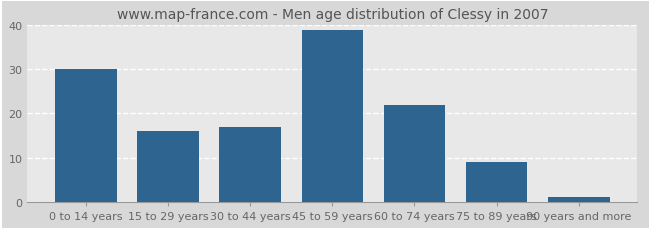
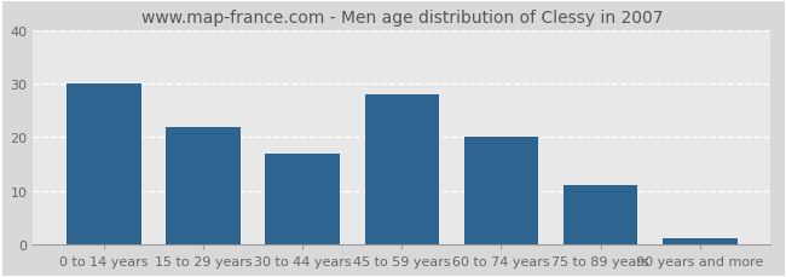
15 to 29 years: 16 -> 22
45 to 59 years: 39 -> 28
60 to 74 years: 22 -> 20
75 to 89 years: 9 -> 11
